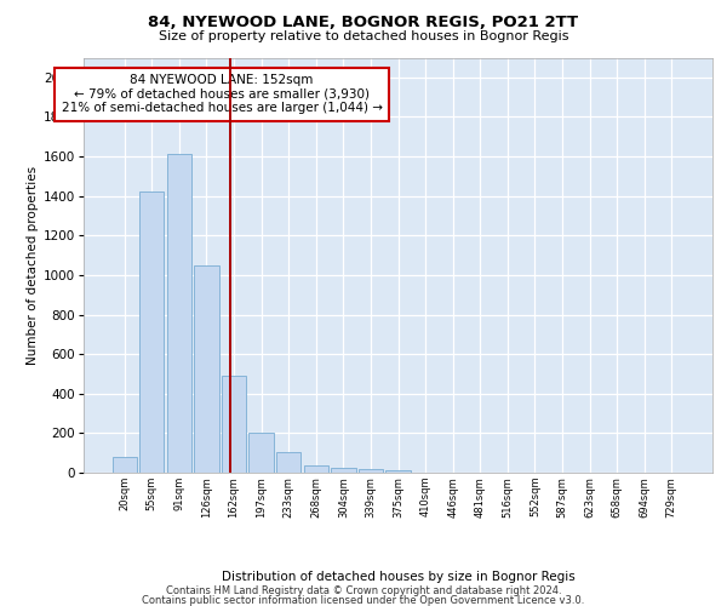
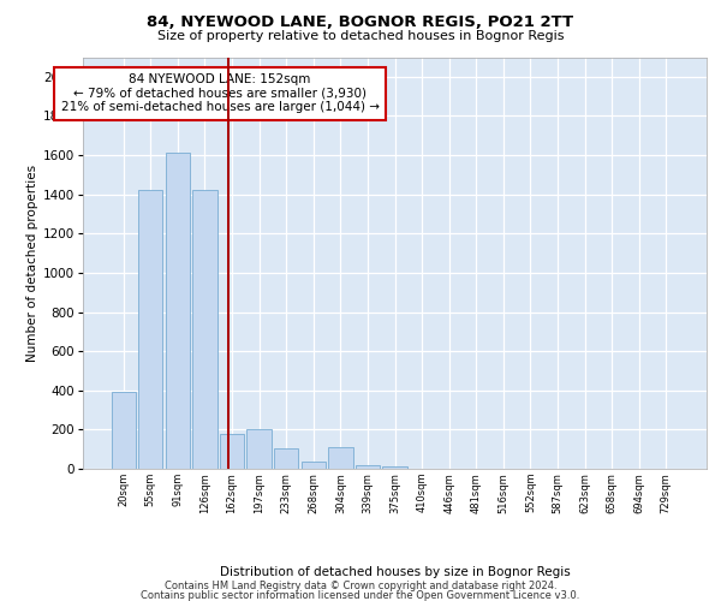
20sqm: 80 -> 390
126sqm: 1050 -> 1420
162sqm: 490 -> 180
304sqm: 20 -> 110
